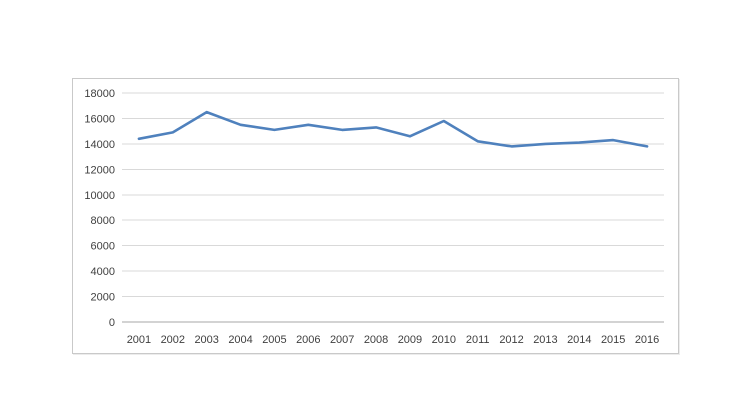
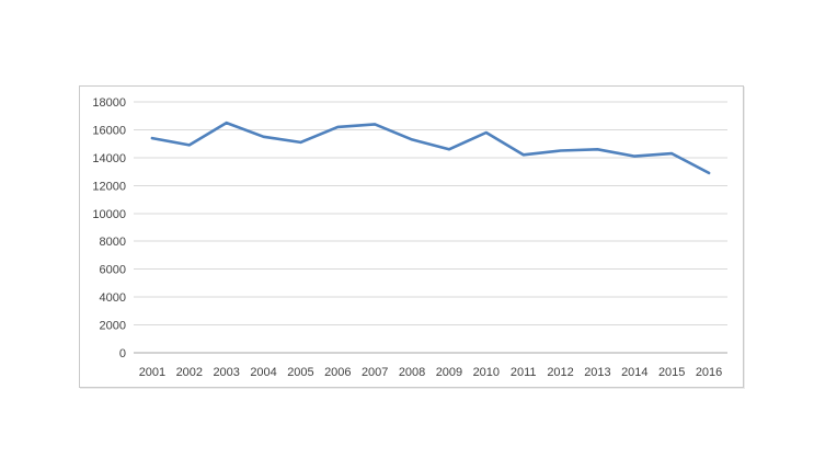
2001: 14400 -> 15400
2006: 15500 -> 16200
2007: 15100 -> 16400
2012: 13800 -> 14500
2013: 14000 -> 14600
2016: 13800 -> 12900
